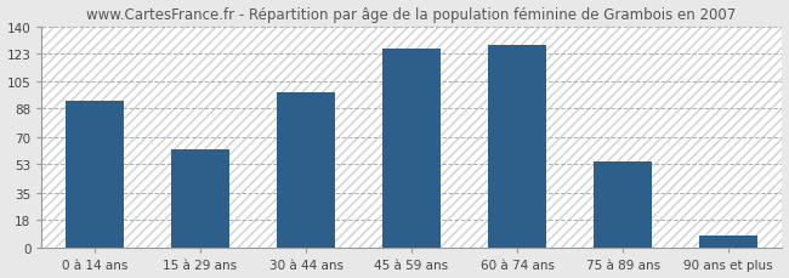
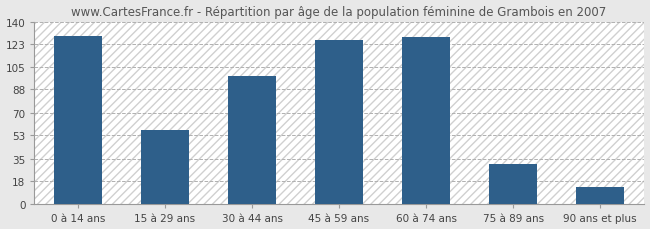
0 à 14 ans: 93 -> 129
15 à 29 ans: 62 -> 57
75 à 89 ans: 55 -> 31
90 ans et plus: 8 -> 13
